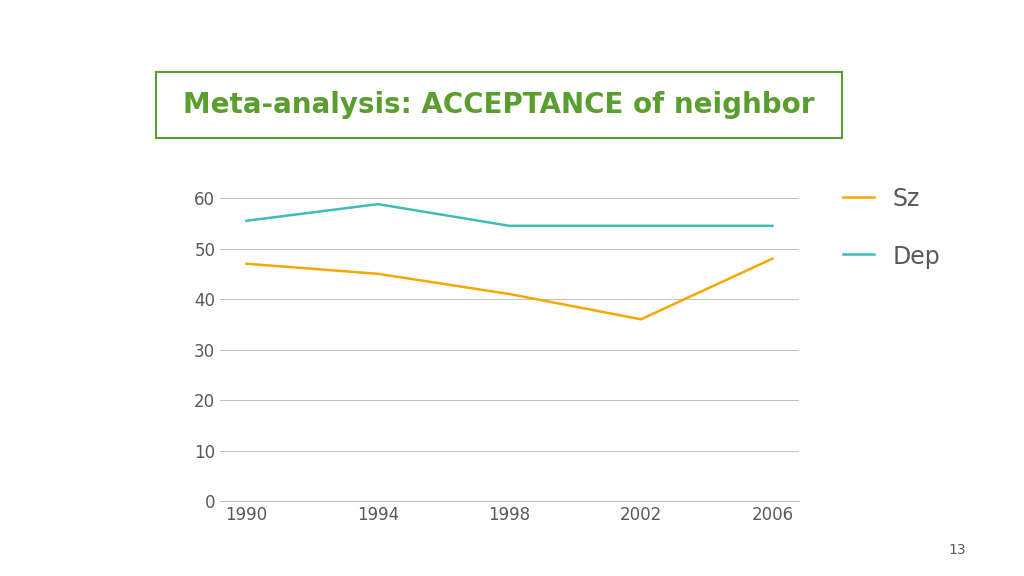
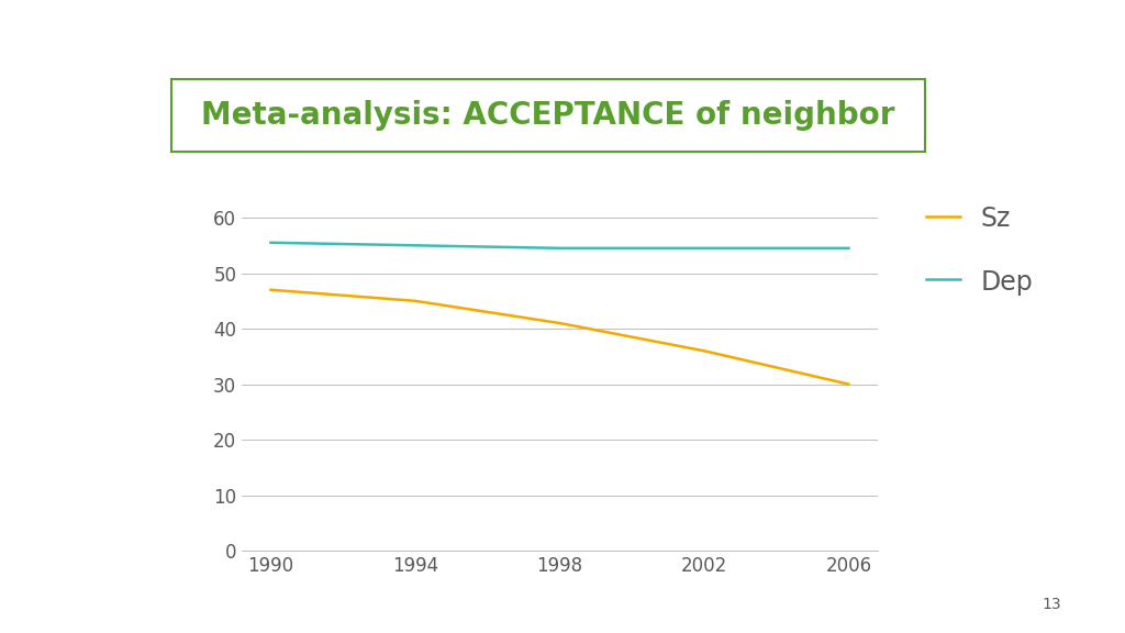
Dep/1994: 58.8 -> 55.0
Sz/2006: 48 -> 30
